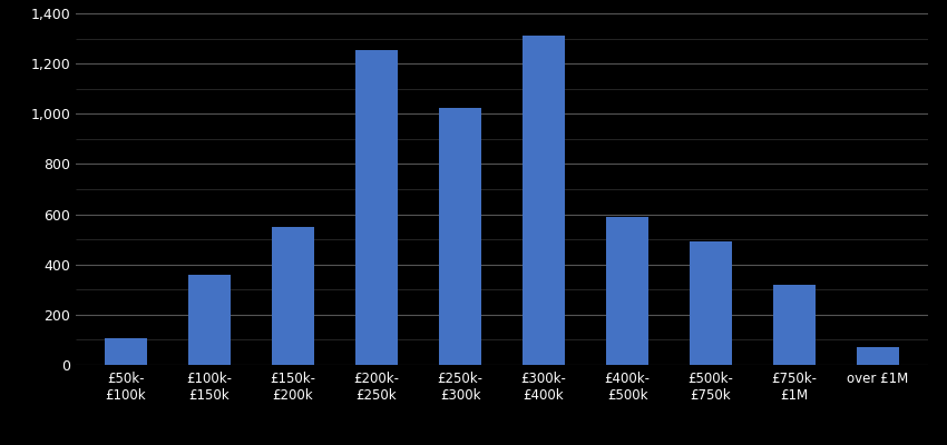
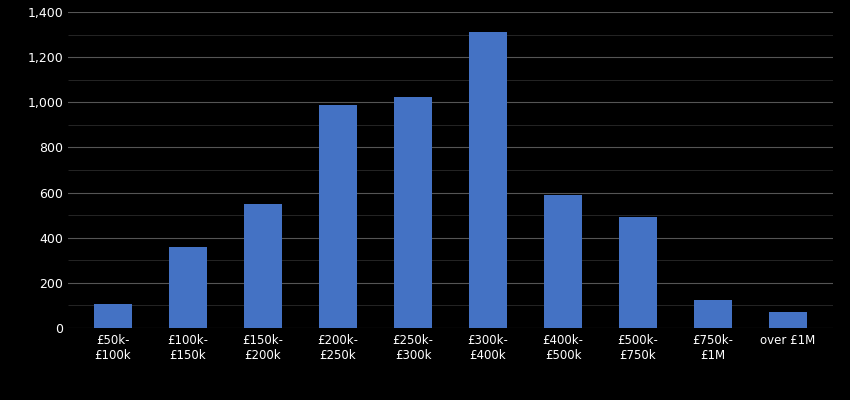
£200k- £250k: 1,255 -> 990
£750k- £1M: 320 -> 125
